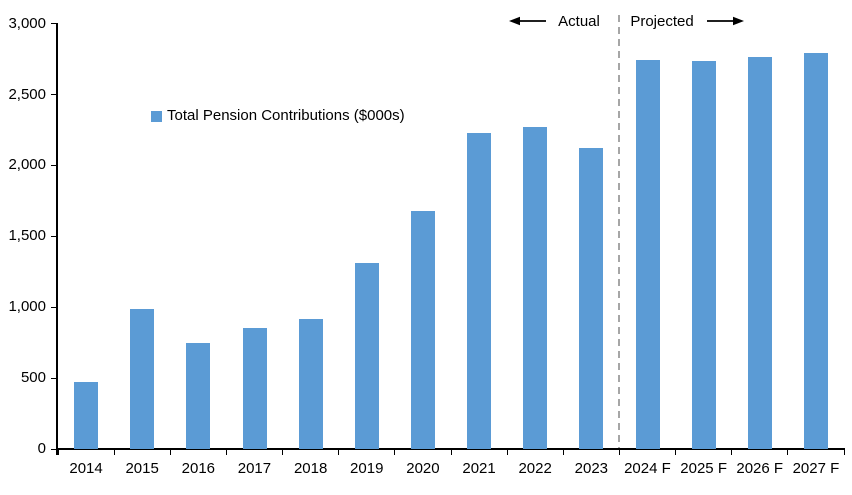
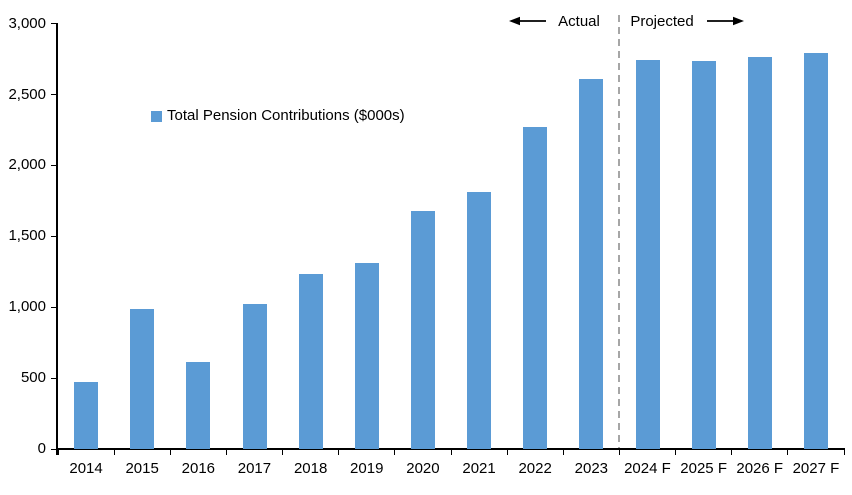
2016: 750 -> 620
2017: 850 -> 1020
2018: 920 -> 1240
2021: 2230 -> 1810
2023: 2120 -> 2610
